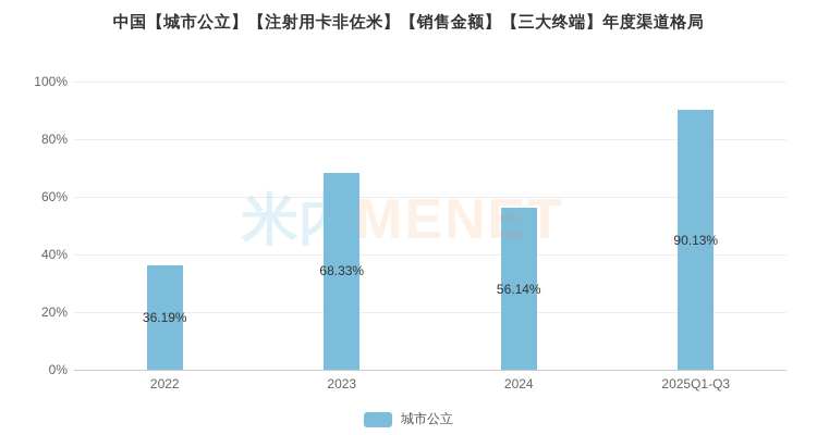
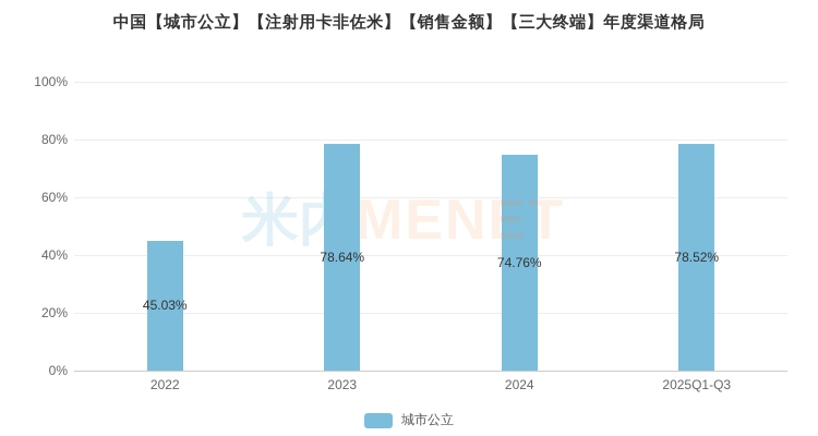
2022: 36.19% -> 45.03%
2023: 68.33% -> 78.64%
2024: 56.14% -> 74.76%
2025Q1-Q3: 90.13% -> 78.52%
